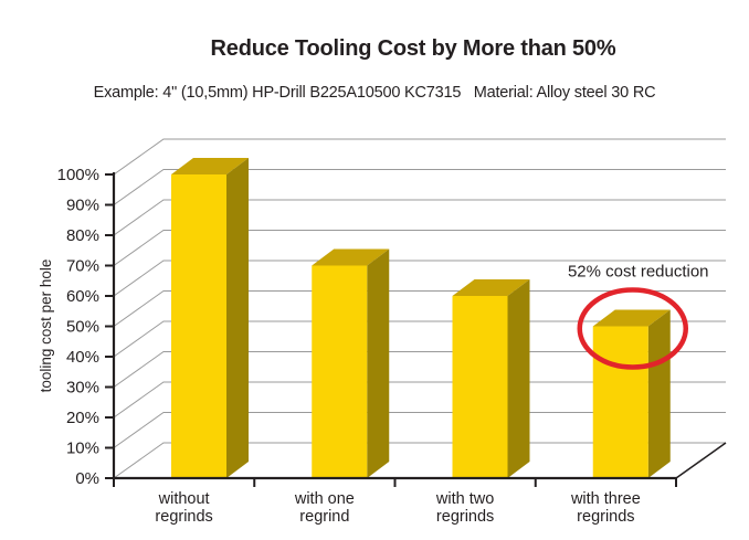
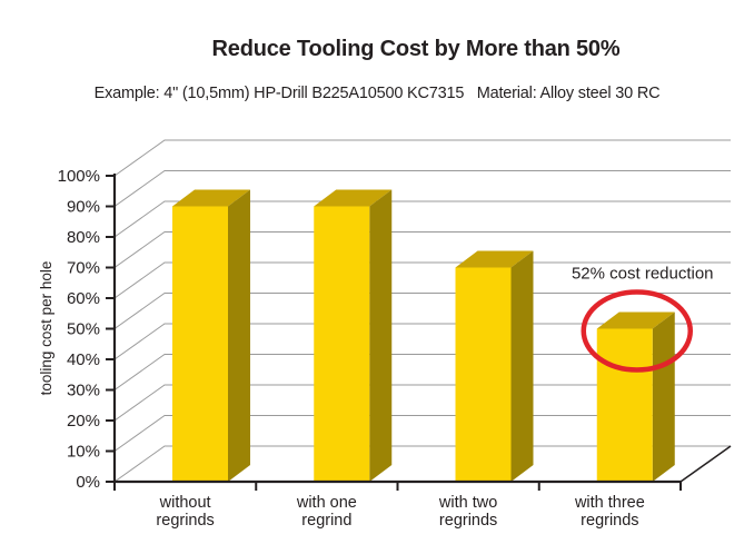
without regrinds: 100% -> 90%
with one regrind: 70% -> 90%
with two regrinds: 60% -> 70%
